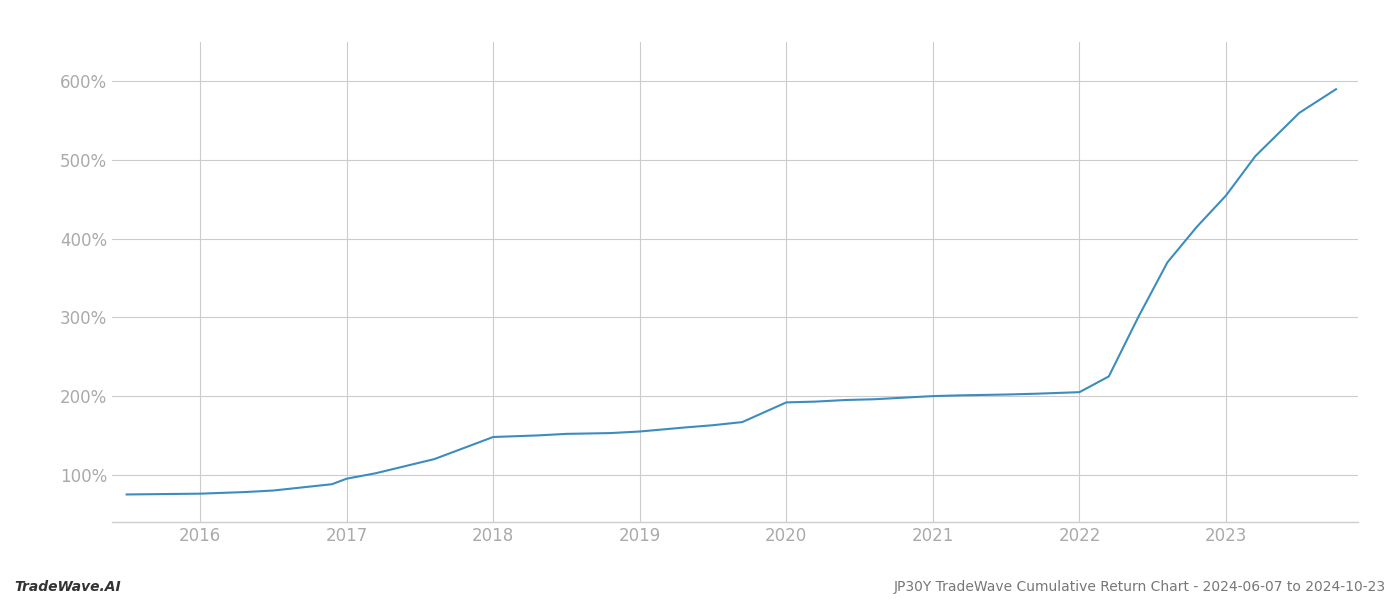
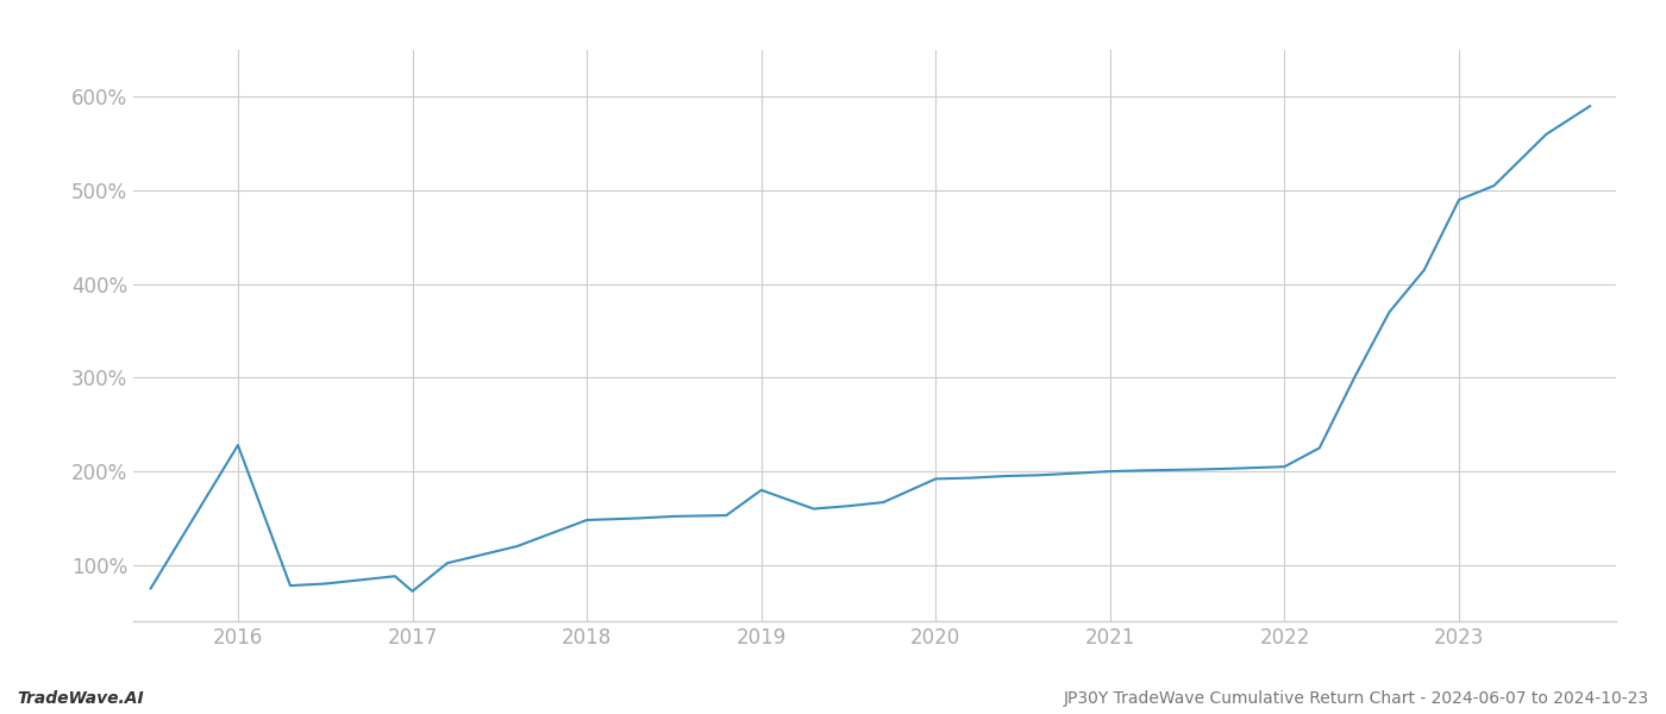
2016: 76% -> 228%
2017: 95% -> 72%
2019: 155% -> 180%
2023: 455% -> 490%
